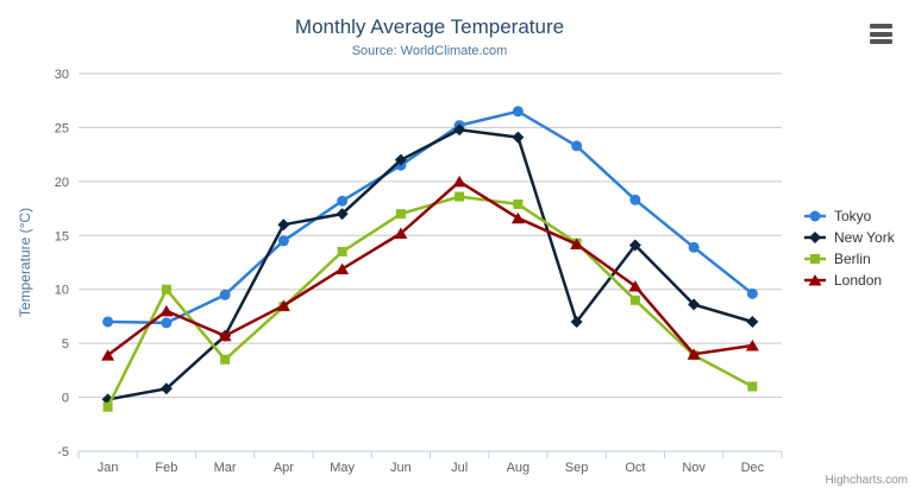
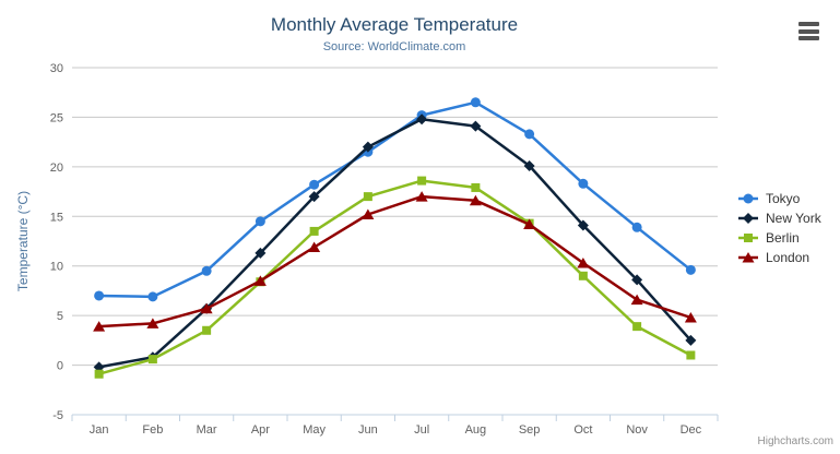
Berlin/Feb: 10 -> 1
London/Feb: 8 -> 4
New York/Apr: 16 -> 11
London/Jul: 20 -> 17
New York/Sep: 7 -> 20
London/Nov: 4 -> 7
New York/Dec: 7 -> 2
